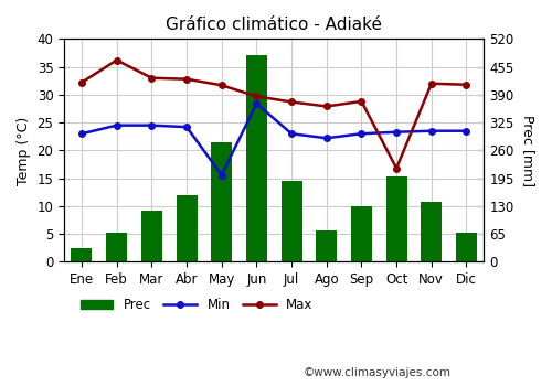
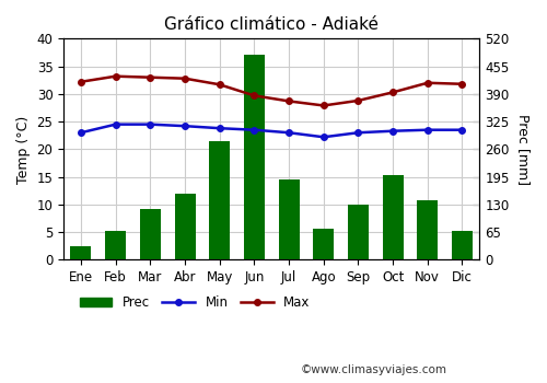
Max/Feb: 36.2 -> 33.2
Min/May: 15.6 -> 23.8
Min/Jun: 28.4 -> 23.5
Max/Oct: 16.8 -> 30.3
